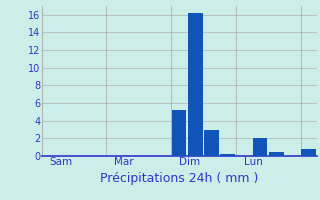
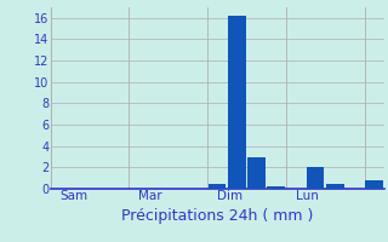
Dim: 5.2 -> 0.4
